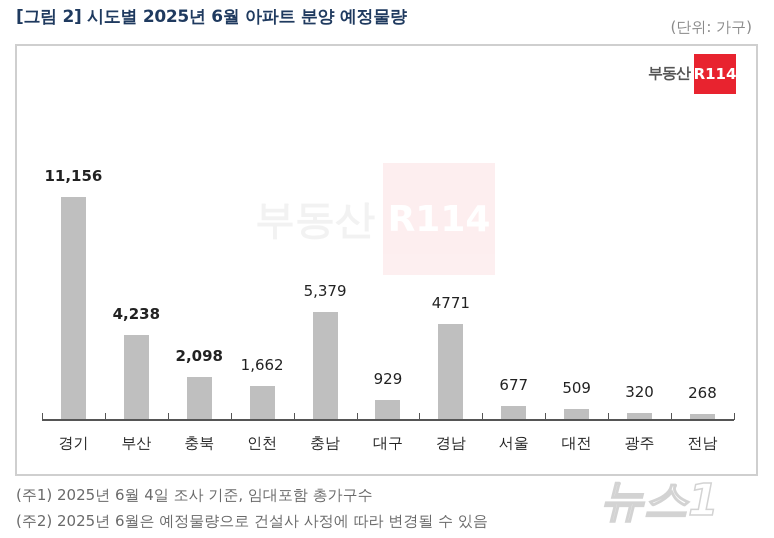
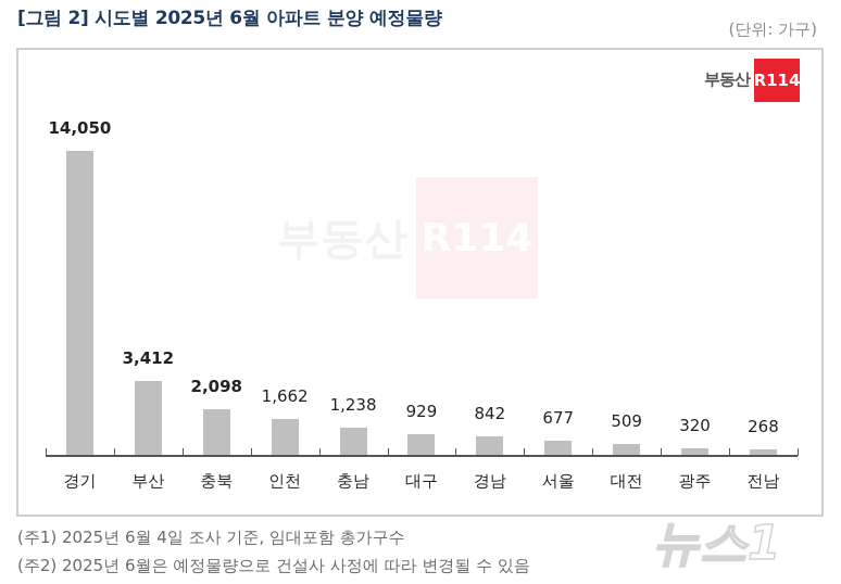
경기: 11,156 -> 14,050
부산: 4,238 -> 3,412
충남: 5,379 -> 1,238
경남: 4771 -> 842
